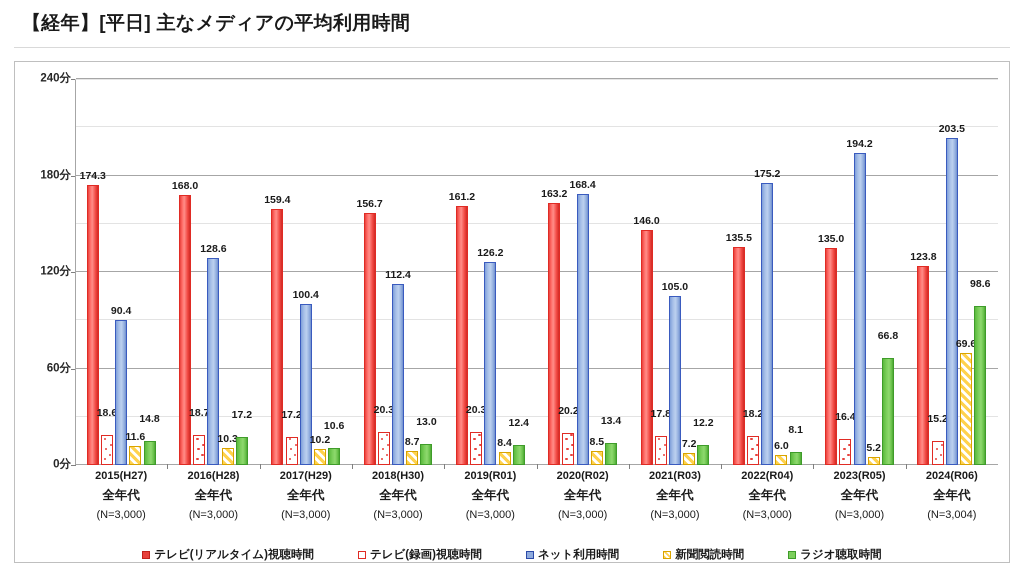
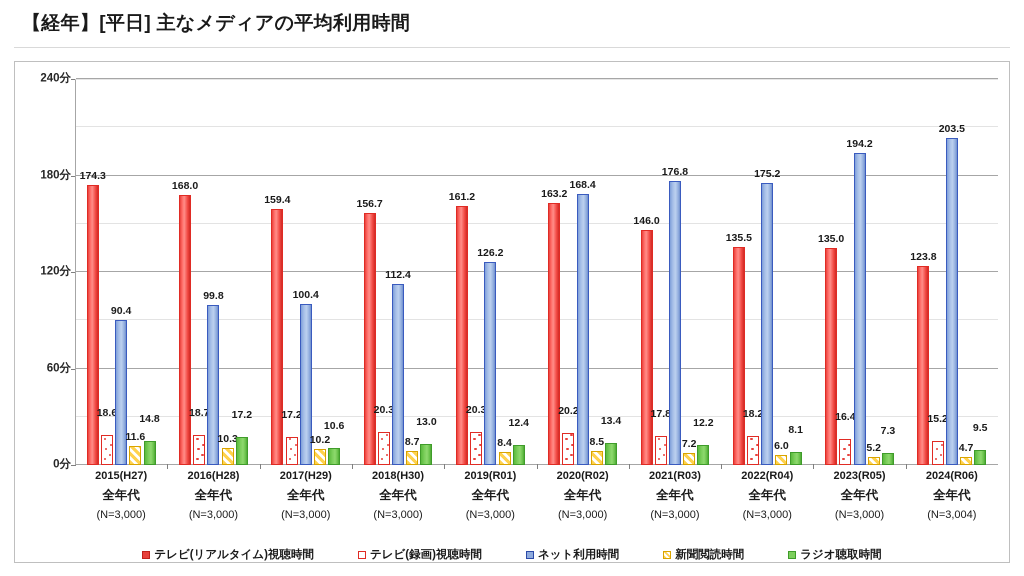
ネット利用時間/2016(H28): 128.6 -> 99.8
ネット利用時間/2021(R03): 105.0 -> 176.8
ラジオ聴取時間/2023(R05): 66.8 -> 7.3
新聞閲読時間/2024(R06): 69.6 -> 4.7
ラジオ聴取時間/2024(R06): 98.6 -> 9.5
